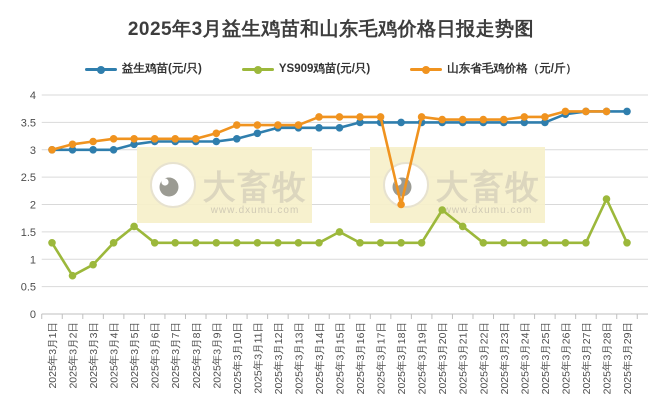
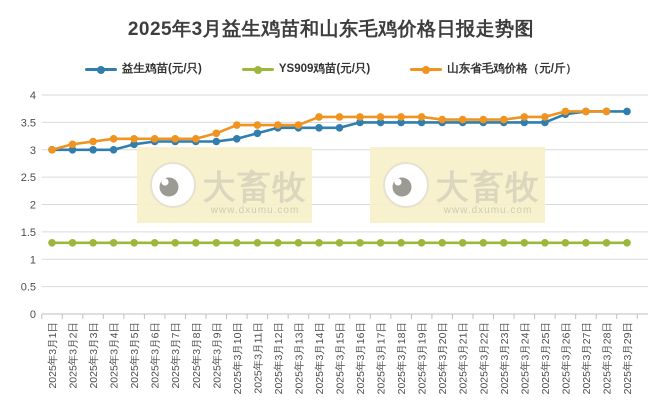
YS909鸡苗(元/只)/2025年3月2日: 0.7 -> 1.3
YS909鸡苗(元/只)/2025年3月3日: 0.9 -> 1.3
YS909鸡苗(元/只)/2025年3月5日: 1.6 -> 1.3
YS909鸡苗(元/只)/2025年3月15日: 1.5 -> 1.3
山东省毛鸡价格（元/斤）/2025年3月18日: 2.0 -> 3.6
YS909鸡苗(元/只)/2025年3月20日: 1.9 -> 1.3
YS909鸡苗(元/只)/2025年3月21日: 1.6 -> 1.3
YS909鸡苗(元/只)/2025年3月28日: 2.1 -> 1.3
